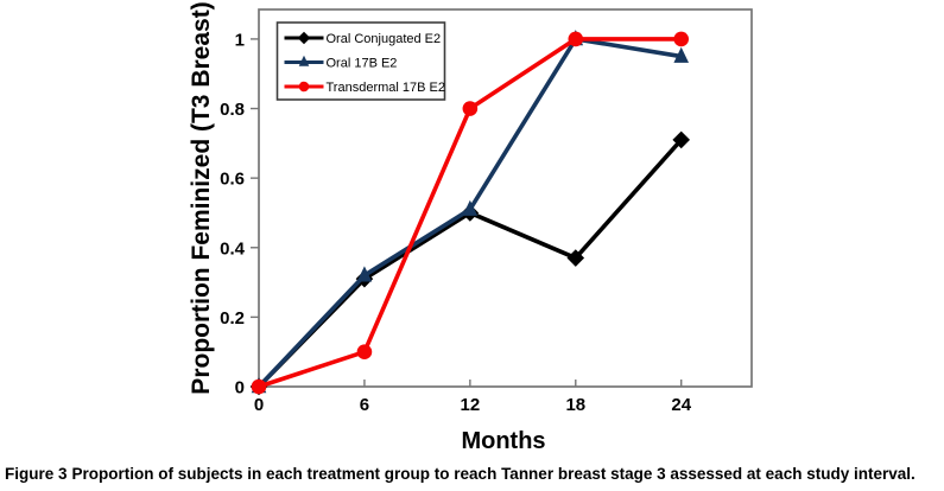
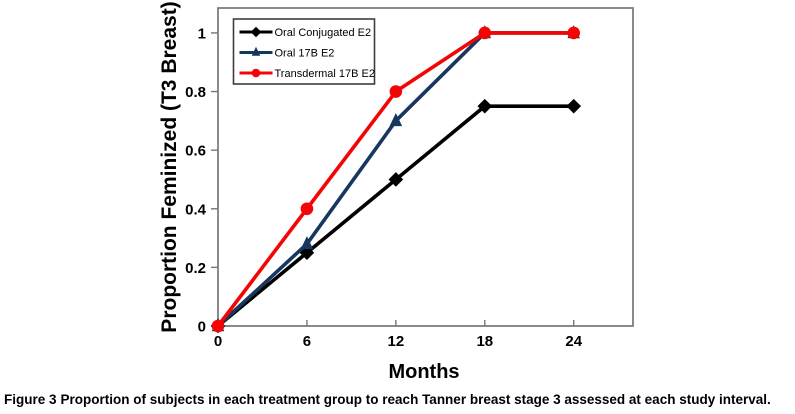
Oral Conjugated E2/6: 0.31 -> 0.25
Oral 17B E2/6: 0.32 -> 0.28
Transdermal 17B E2/6: 0.1 -> 0.4
Oral 17B E2/12: 0.51 -> 0.70
Oral Conjugated E2/18: 0.37 -> 0.75
Oral Conjugated E2/24: 0.71 -> 0.75
Oral 17B E2/24: 0.95 -> 1.00
